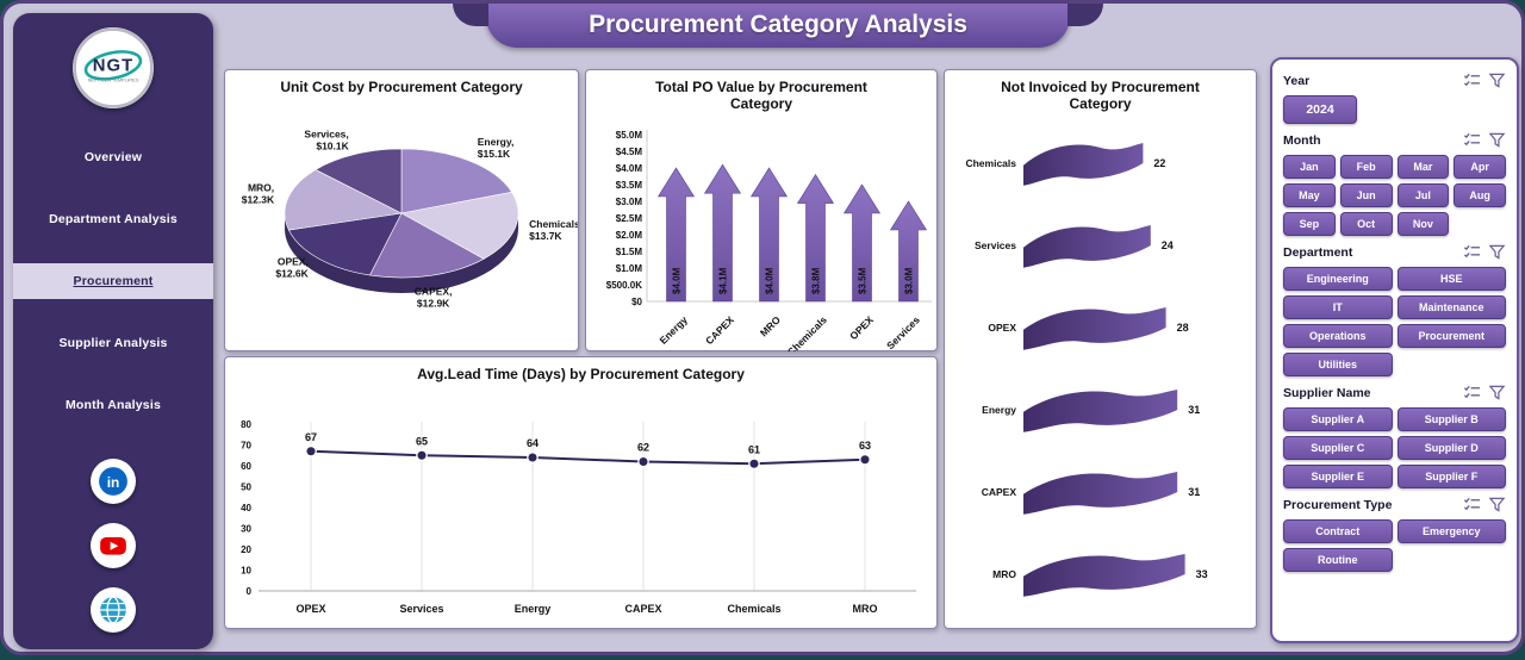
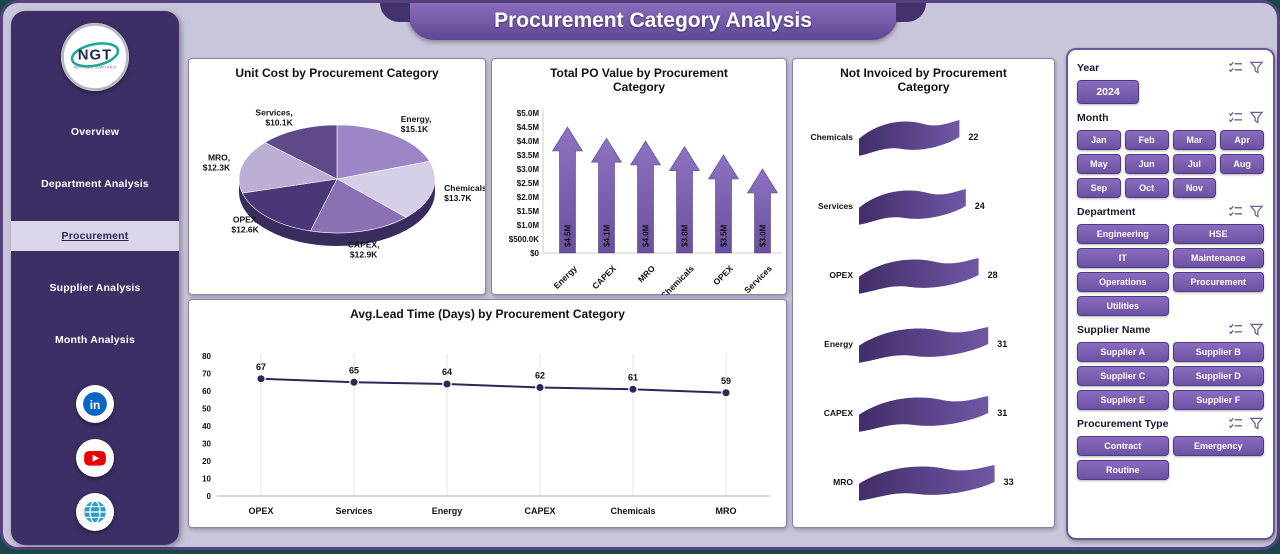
Total PO Value by Procurement Category/Energy: $4.0M -> $4.5M
Avg.Lead Time (Days) by Procurement Category/MRO: 63 -> 59
